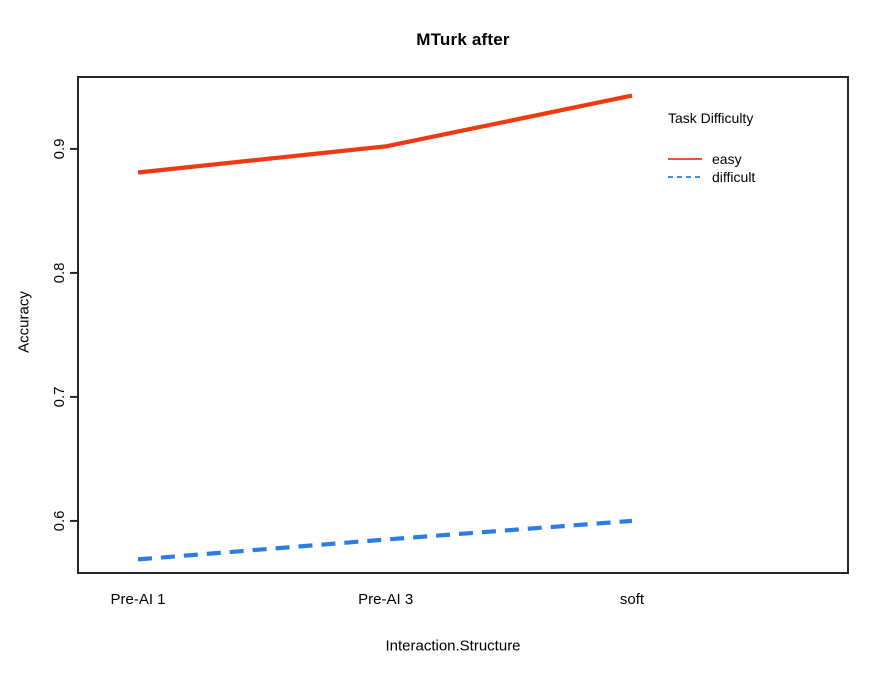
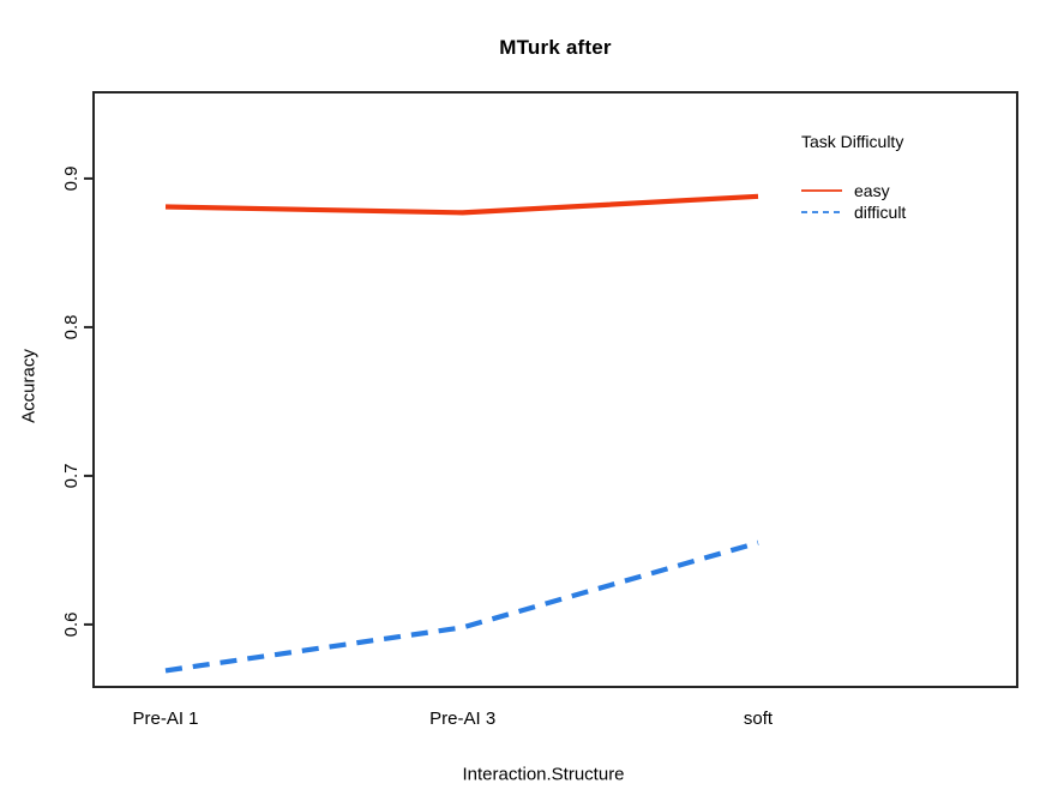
easy/Pre-AI 3: 0.902 -> 0.877
difficult/Pre-AI 3: 0.585 -> 0.598
easy/soft: 0.943 -> 0.888
difficult/soft: 0.600 -> 0.655
